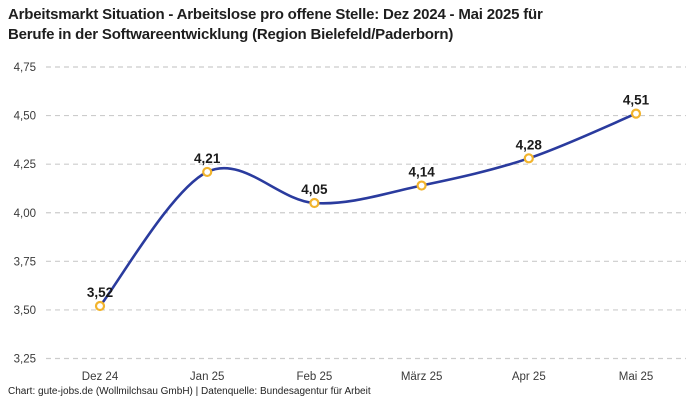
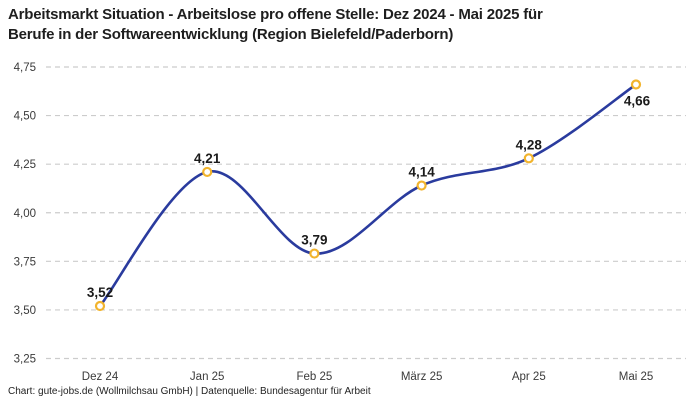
Feb 25: 4,05 -> 3,79
Mai 25: 4,51 -> 4,66
